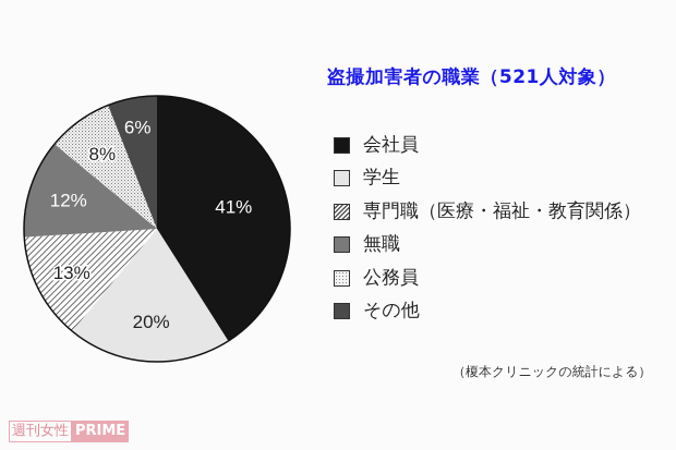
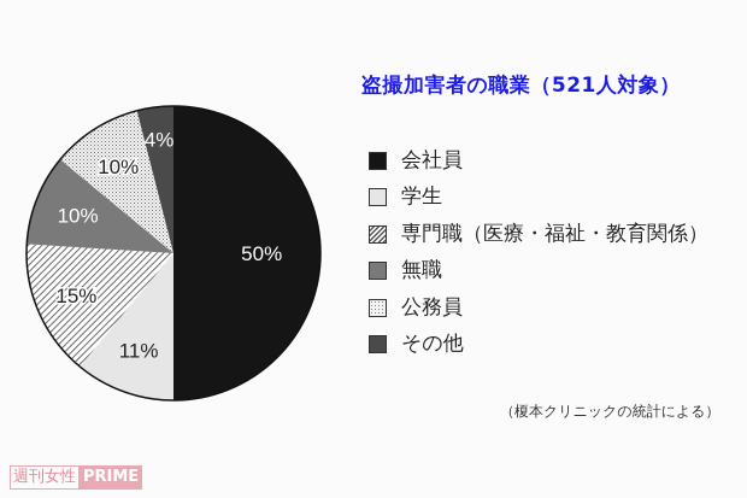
会社員: 41% -> 50%
学生: 20% -> 11%
専門職（医療・福祉・教育関係）: 13% -> 15%
無職: 12% -> 10%
公務員: 8% -> 10%
その他: 6% -> 4%
